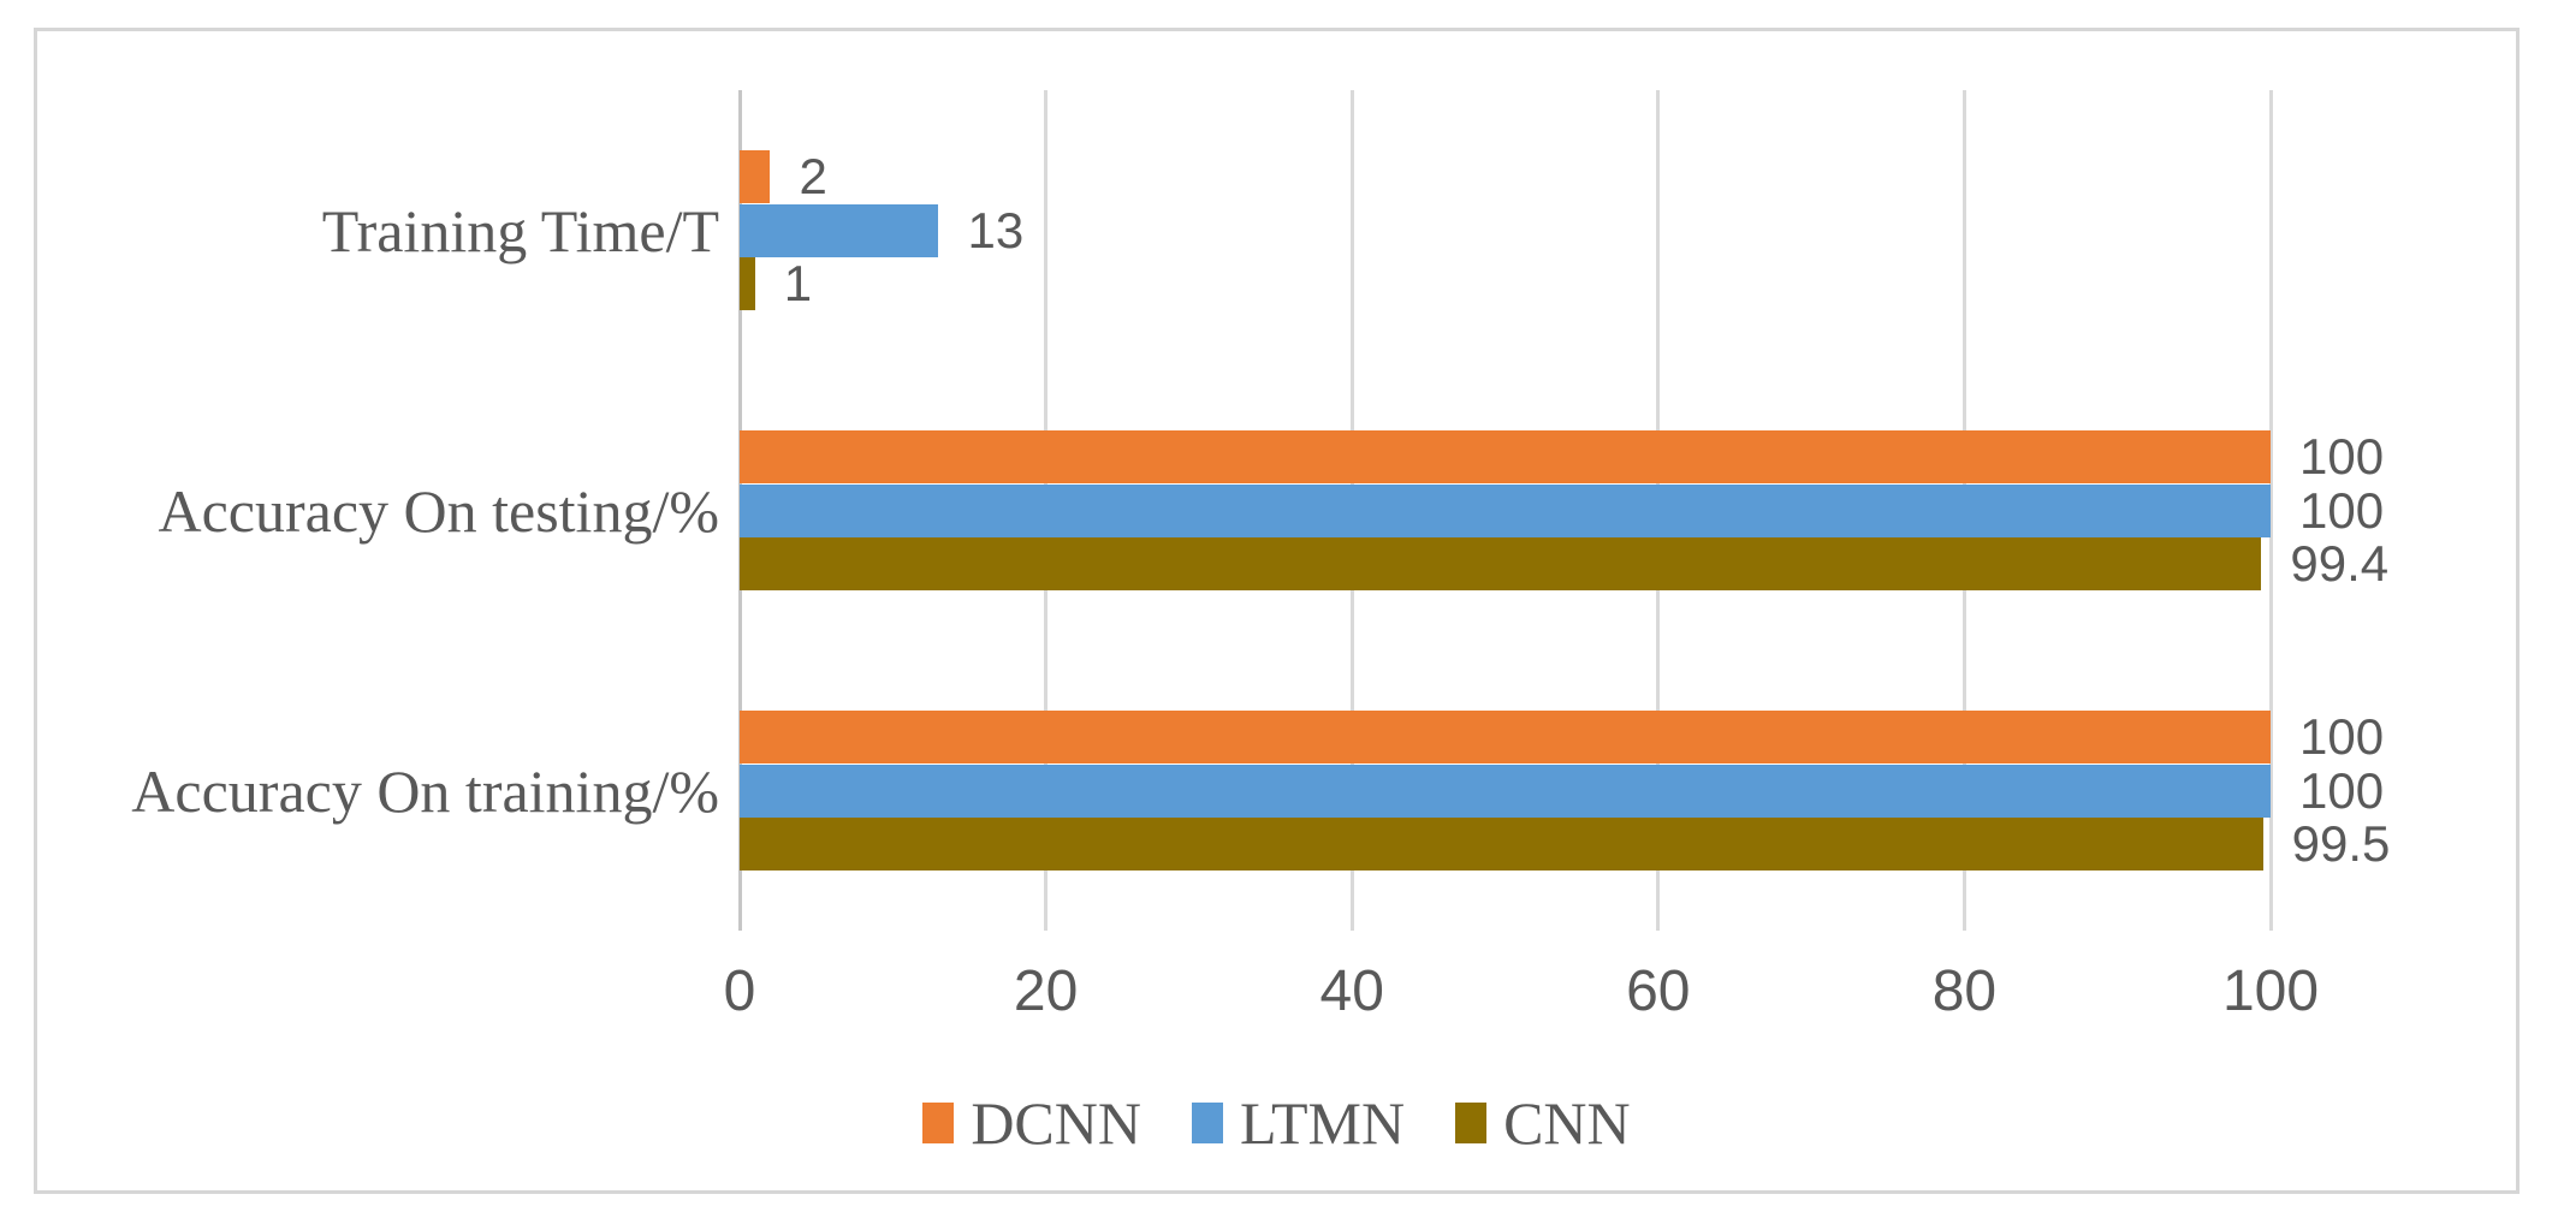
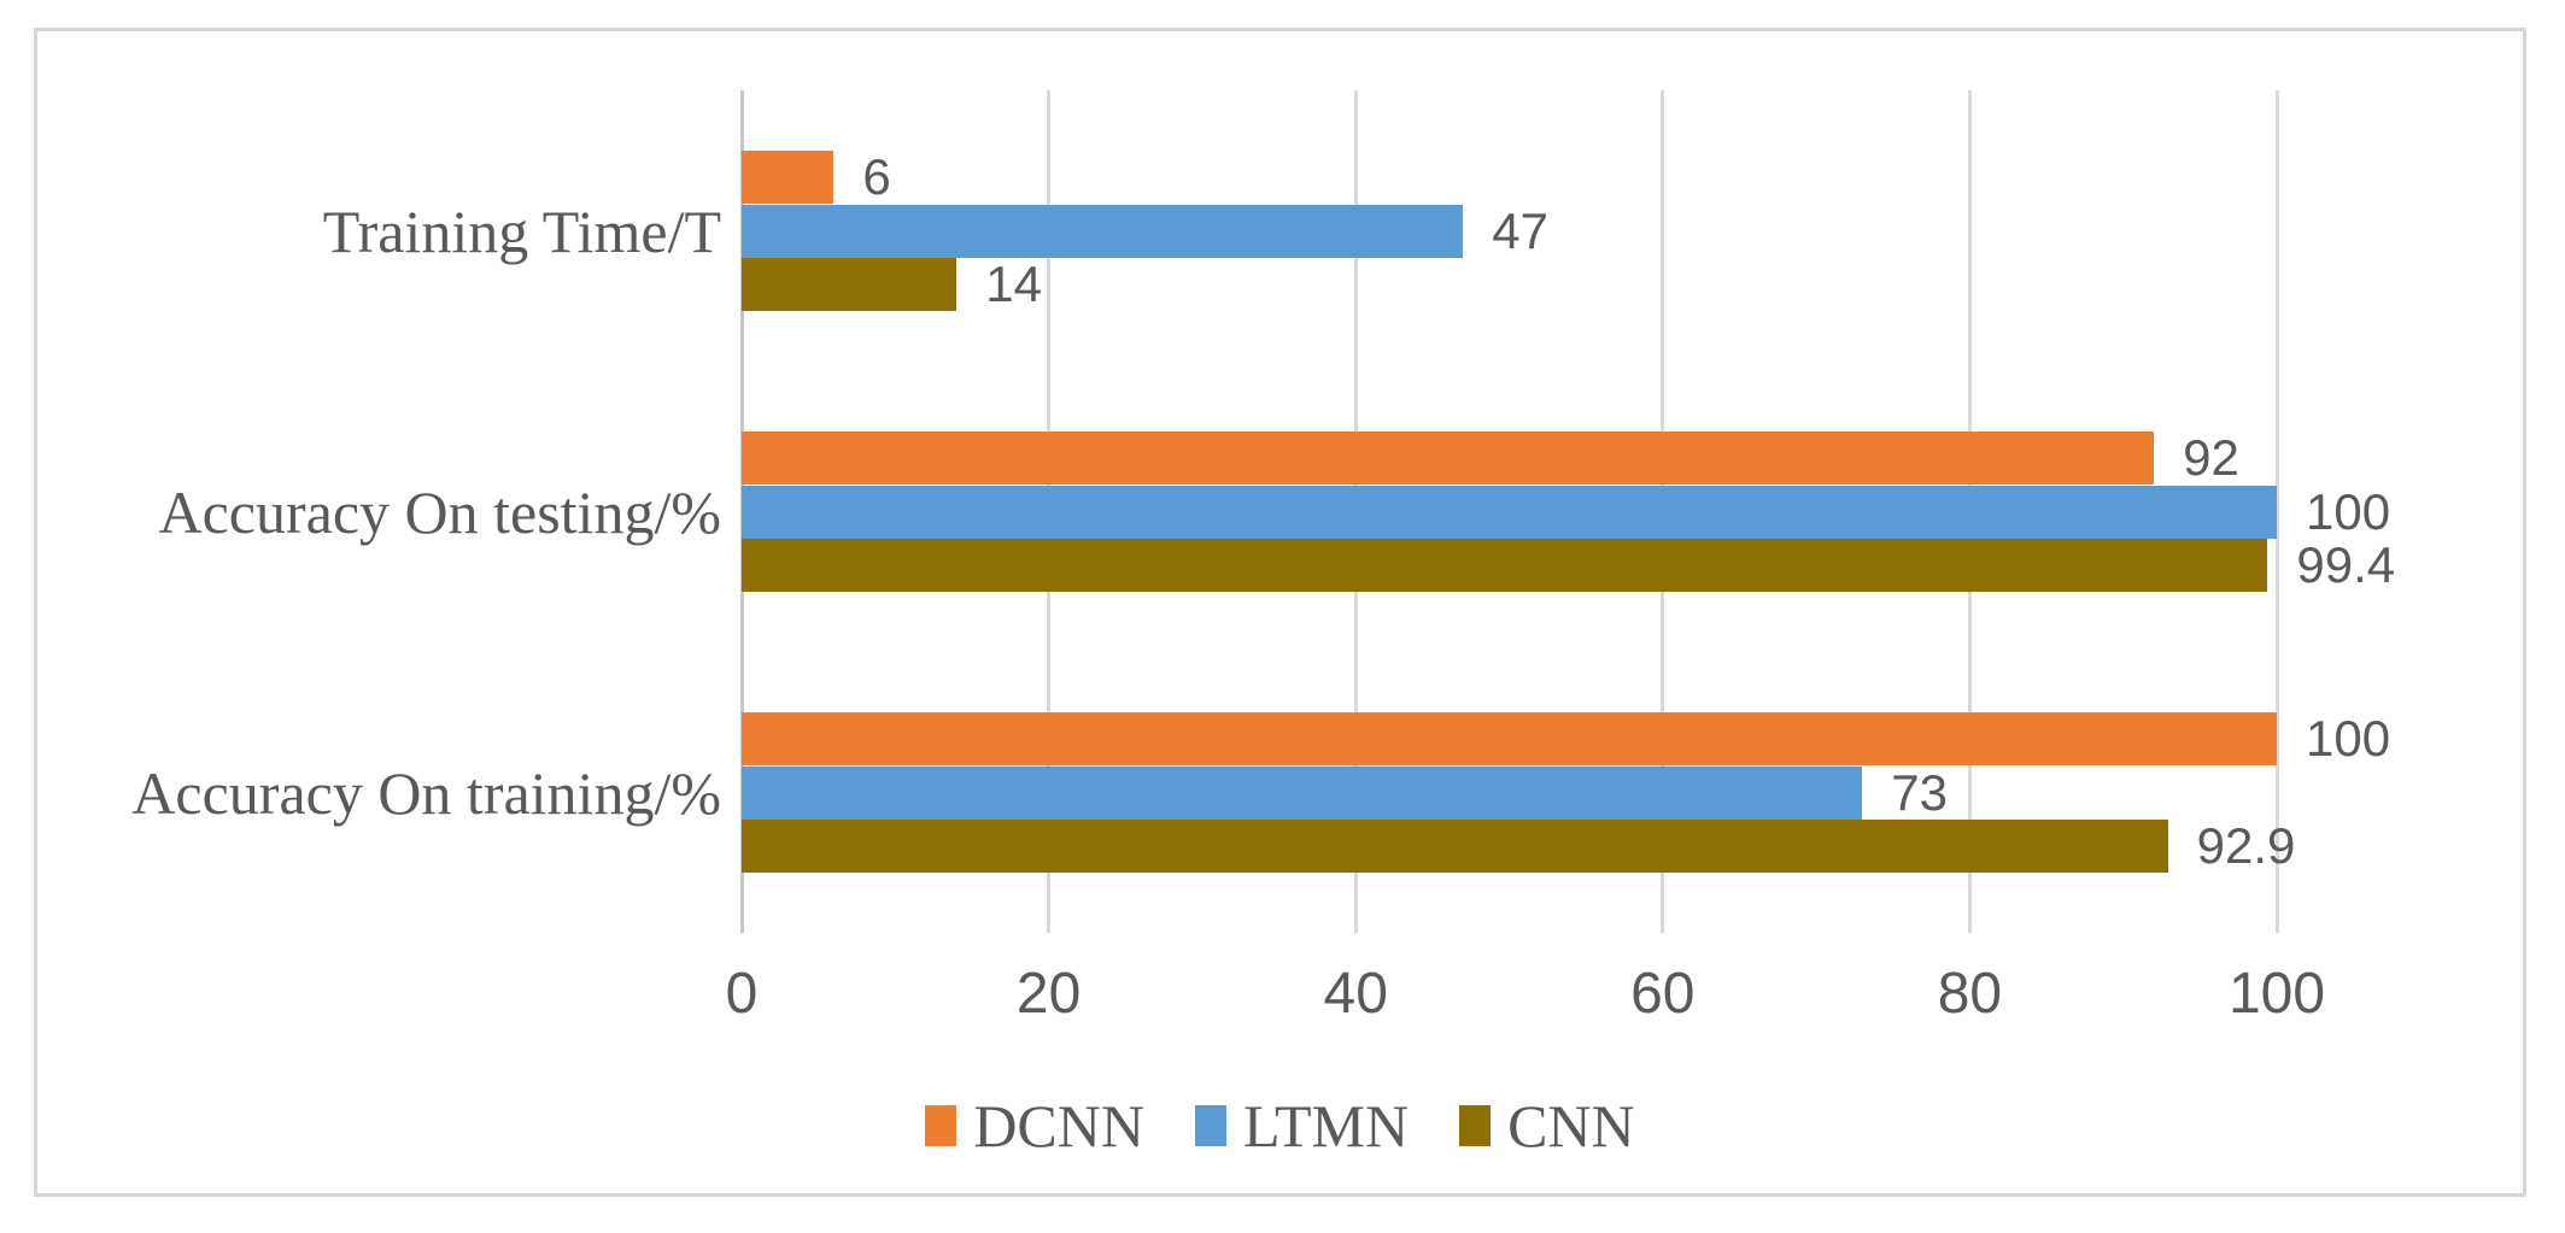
DCNN/Training Time/T: 2 -> 6
LTMN/Training Time/T: 13 -> 47
CNN/Training Time/T: 1 -> 14
DCNN/Accuracy On testing/%: 100 -> 92
LTMN/Accuracy On training/%: 100 -> 73
CNN/Accuracy On training/%: 99.5 -> 92.9
